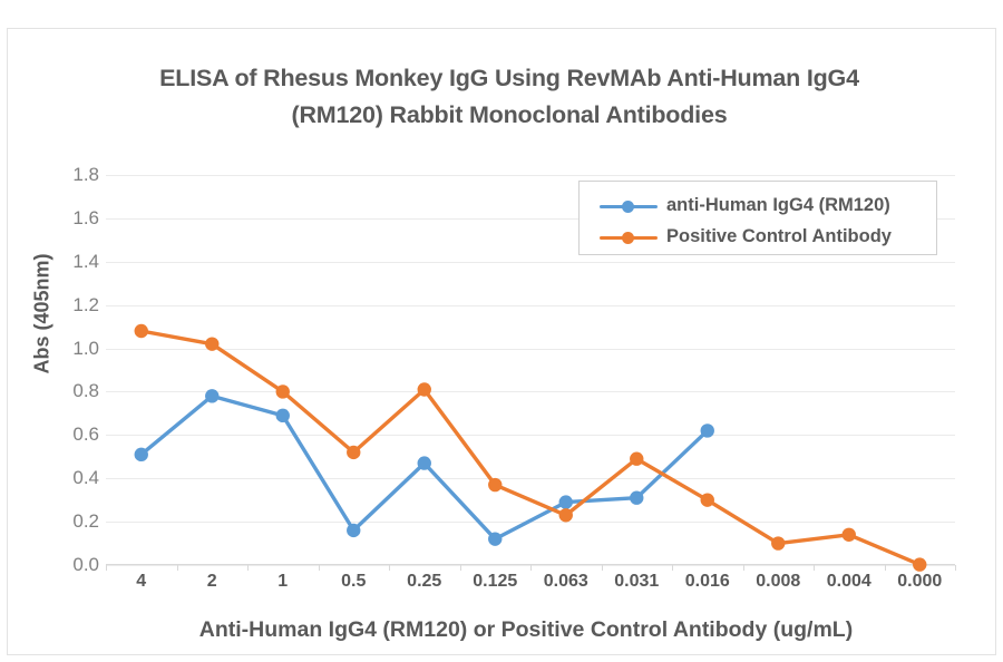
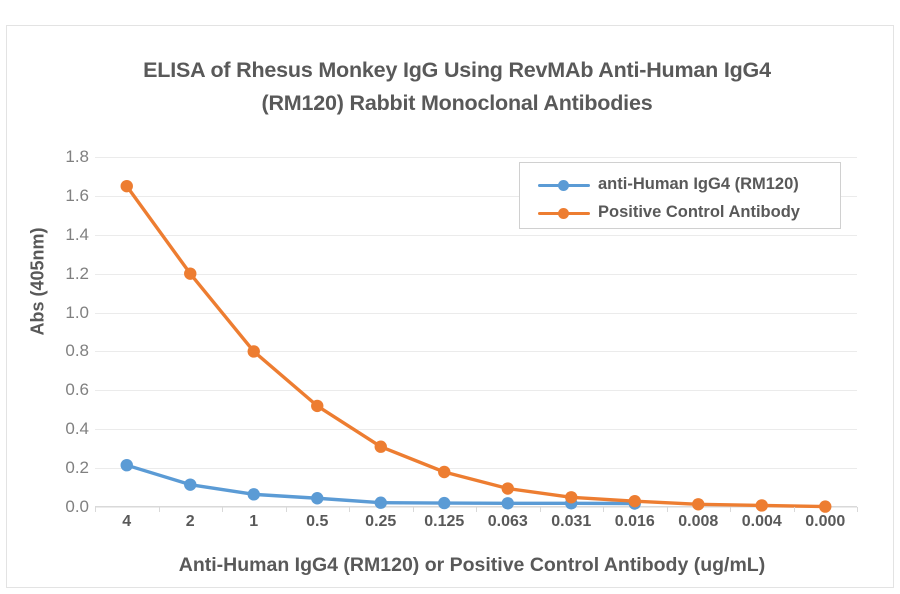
anti-Human IgG4 (RM120)/4: 0.51 -> 0.21
Positive Control Antibody/4: 1.08 -> 1.65
anti-Human IgG4 (RM120)/2: 0.78 -> 0.12
Positive Control Antibody/2: 1.02 -> 1.20
anti-Human IgG4 (RM120)/1: 0.69 -> 0.07
anti-Human IgG4 (RM120)/0.5: 0.16 -> 0.04
anti-Human IgG4 (RM120)/0.25: 0.47 -> 0.02
Positive Control Antibody/0.25: 0.81 -> 0.31
anti-Human IgG4 (RM120)/0.125: 0.12 -> 0.02
Positive Control Antibody/0.125: 0.37 -> 0.18
anti-Human IgG4 (RM120)/0.063: 0.29 -> 0.02
Positive Control Antibody/0.063: 0.23 -> 0.10
anti-Human IgG4 (RM120)/0.031: 0.31 -> 0.02
Positive Control Antibody/0.031: 0.49 -> 0.05
anti-Human IgG4 (RM120)/0.016: 0.62 -> 0.02
Positive Control Antibody/0.016: 0.30 -> 0.03
Positive Control Antibody/0.008: 0.10 -> 0.01
Positive Control Antibody/0.004: 0.14 -> 0.01
